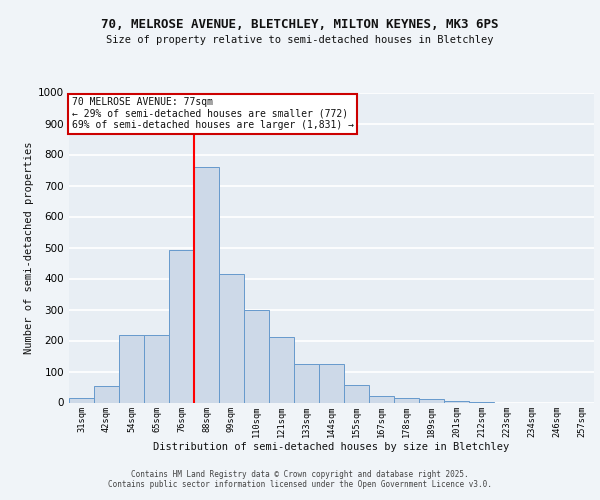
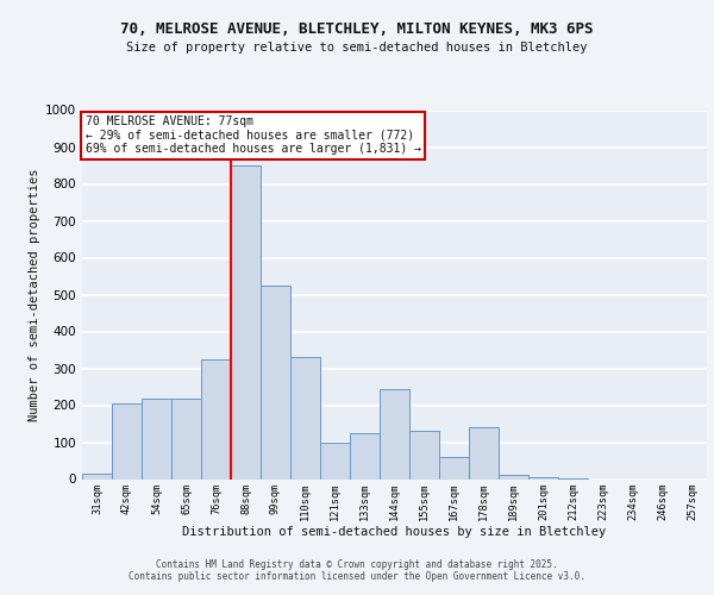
42sqm: 52 -> 205
76sqm: 493 -> 325
88sqm: 760 -> 850
99sqm: 413 -> 525
110sqm: 300 -> 330
121sqm: 210 -> 100
144sqm: 125 -> 245
155sqm: 58 -> 130
167sqm: 20 -> 60
178sqm: 13 -> 140
